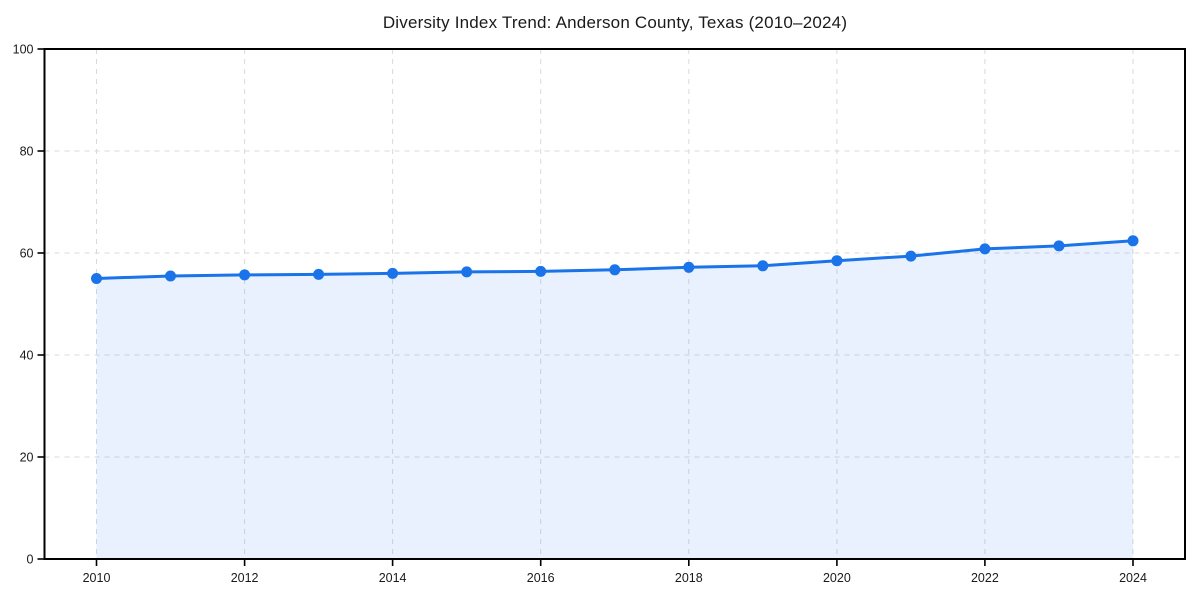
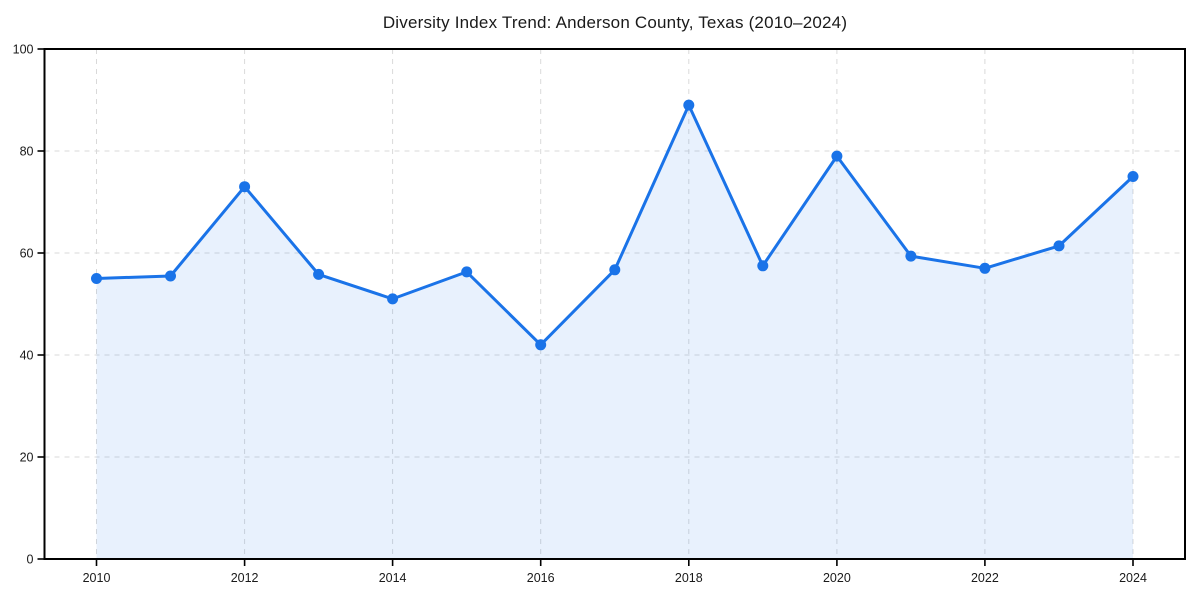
2012: 56 -> 73
2014: 56 -> 51
2016: 56 -> 42
2018: 57 -> 89
2020: 58 -> 79
2022: 61 -> 57
2024: 62 -> 75
